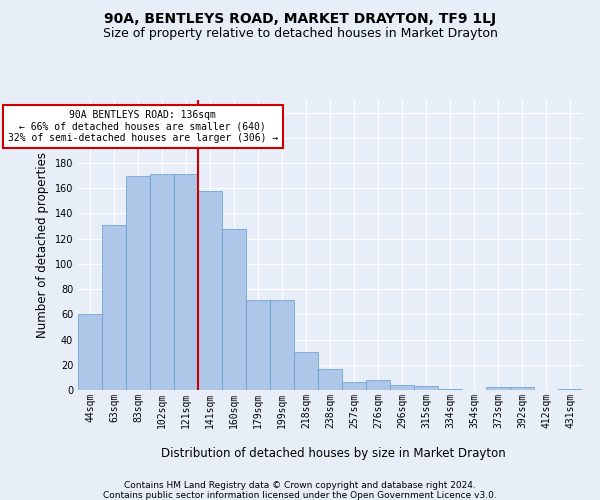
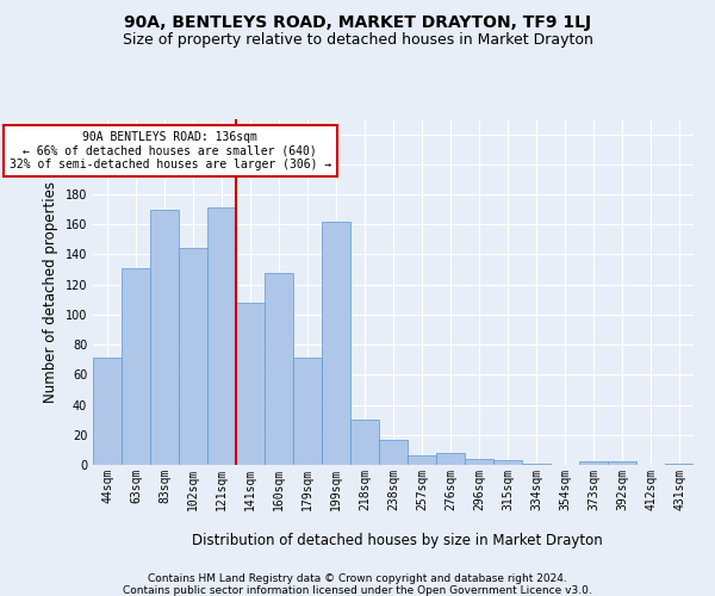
44sqm: 60 -> 71
102sqm: 171 -> 144
141sqm: 158 -> 108
199sqm: 71 -> 162
